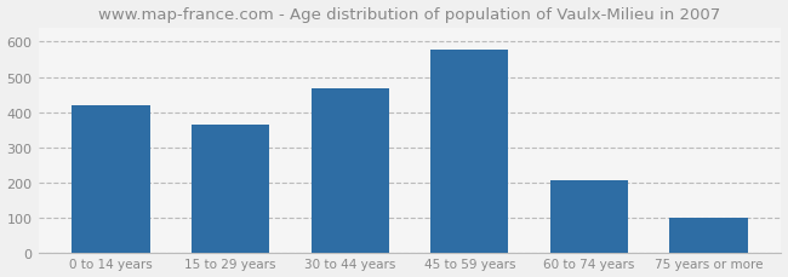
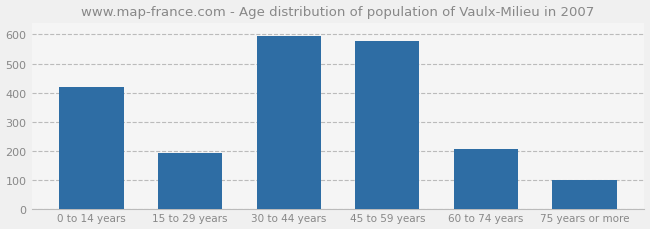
15 to 29 years: 365 -> 190
30 to 44 years: 467 -> 595
